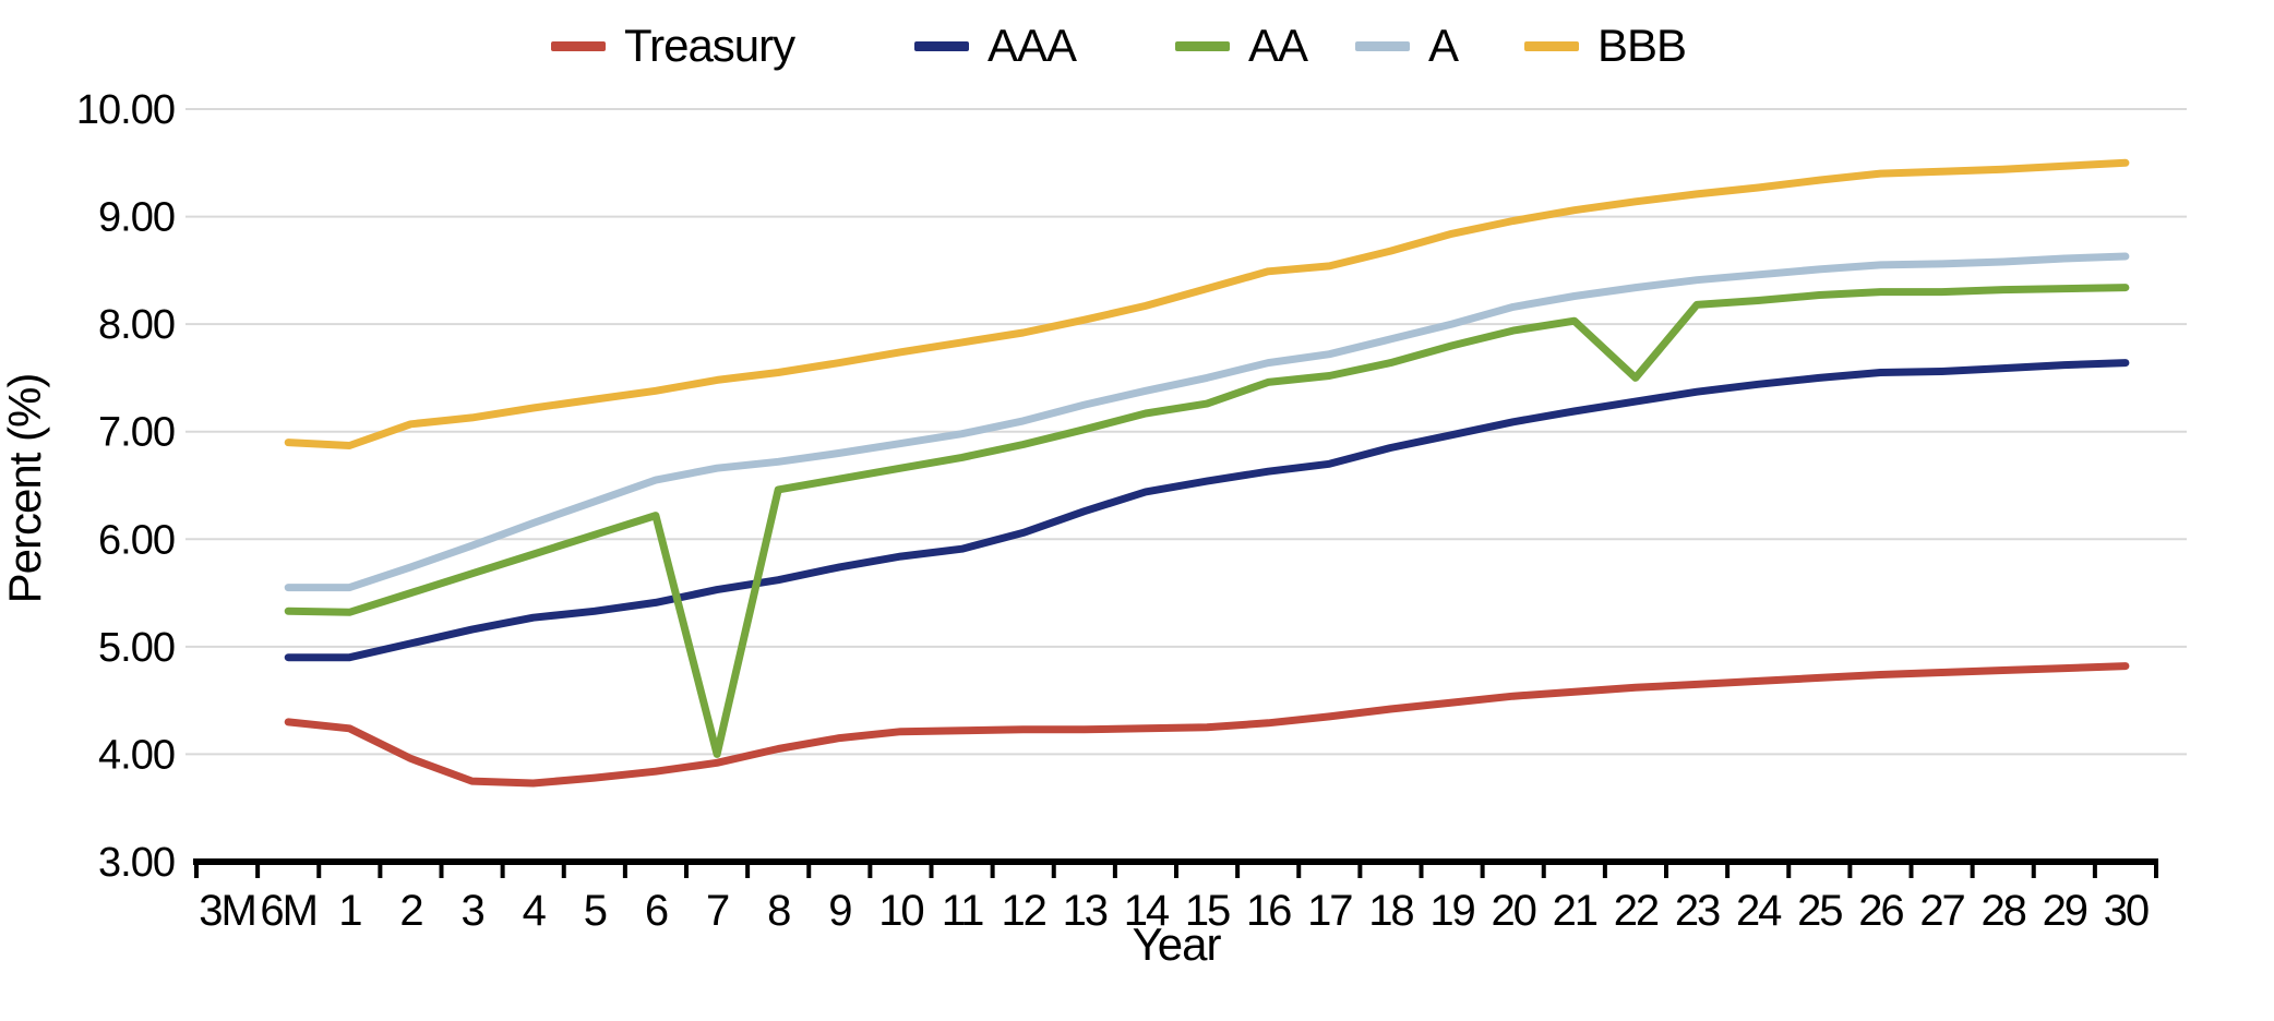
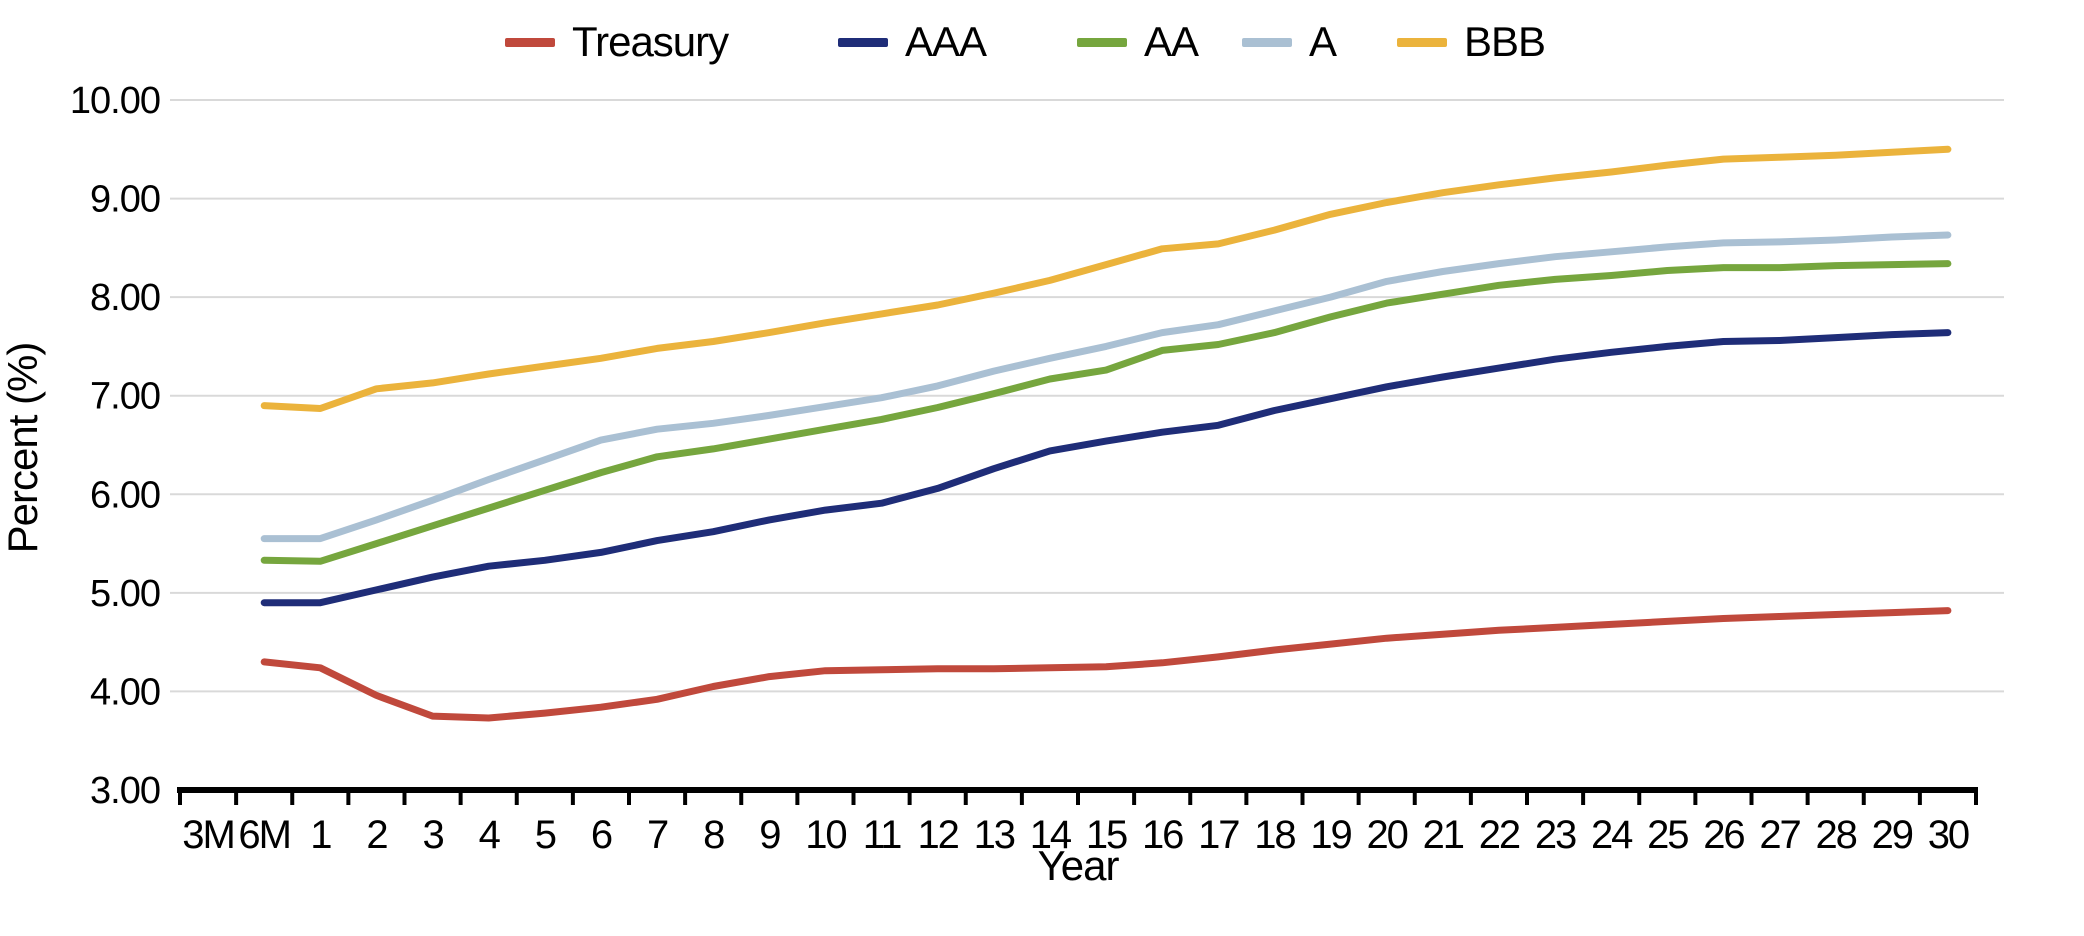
AA/7: 4.0 -> 6.4
AA/22: 7.5 -> 8.1
